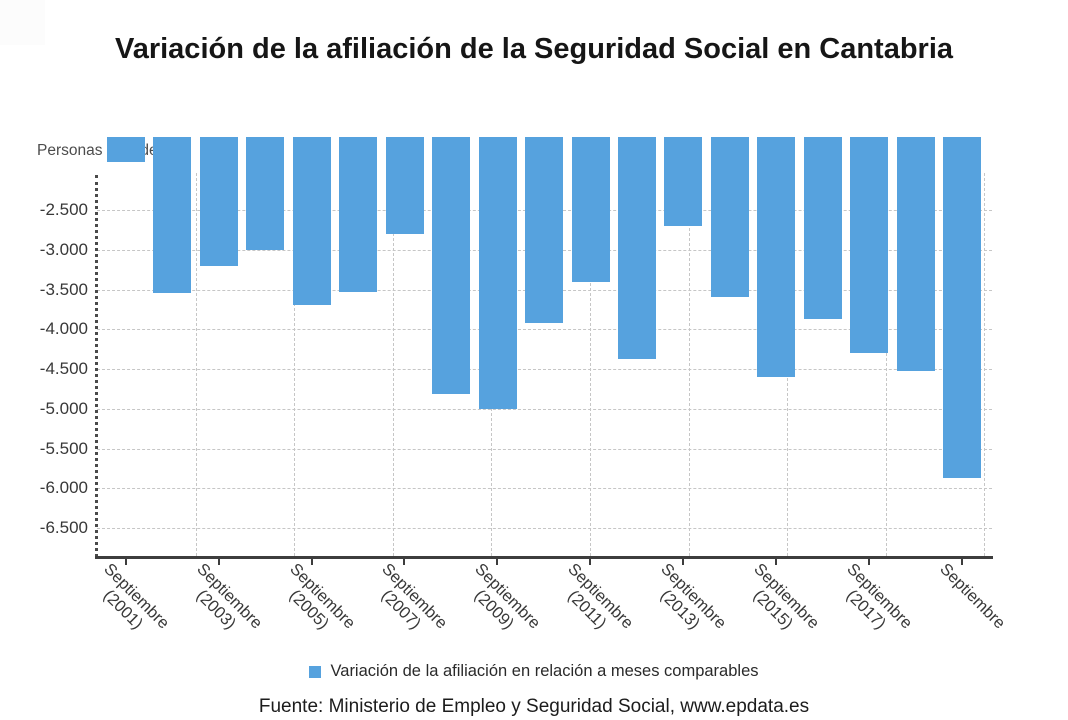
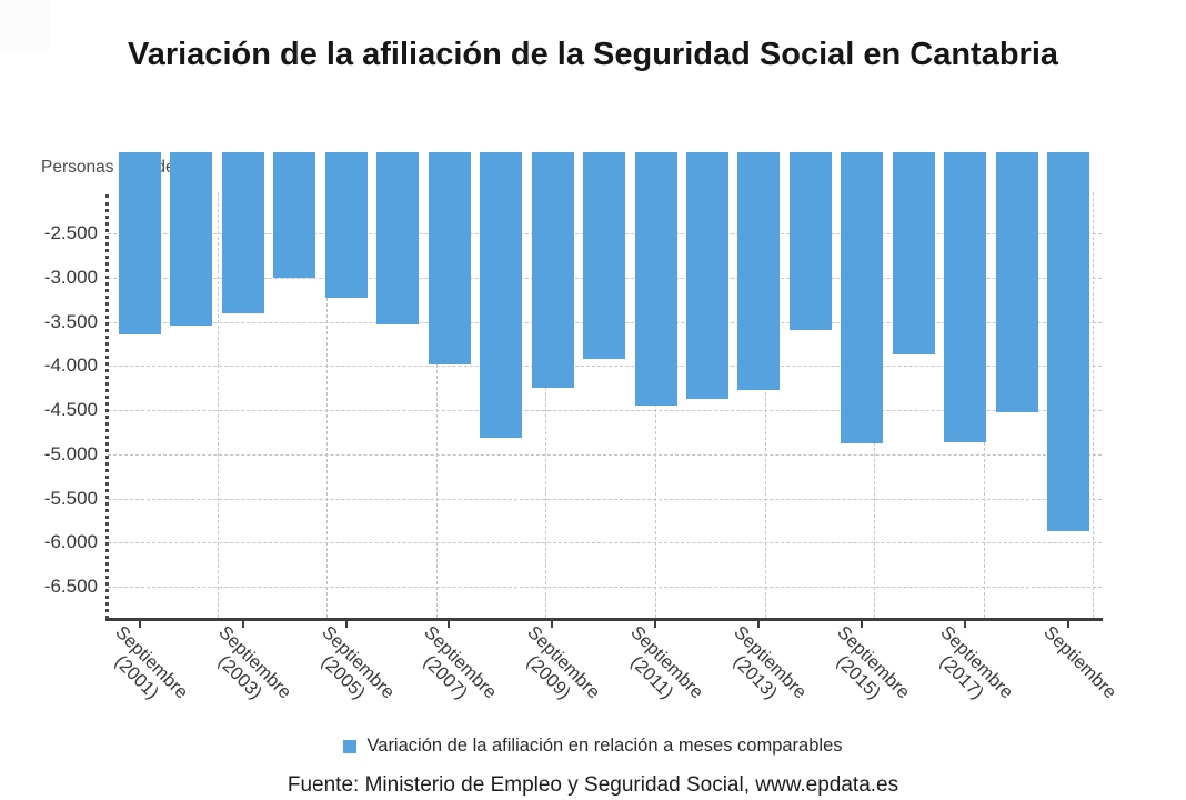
Septiembre (2001): -1900 -> -3600
Septiembre (2003): -3200 -> -3400
Septiembre (2005): -3700 -> -3200
Septiembre (2007): -2800 -> -4000
Septiembre (2009): -5000 -> -4200
Septiembre (2011): -3400 -> -4400
Septiembre (2013): -2700 -> -4300
Septiembre (2015): -4600 -> -4900
Septiembre (2017): -4300 -> -4900
